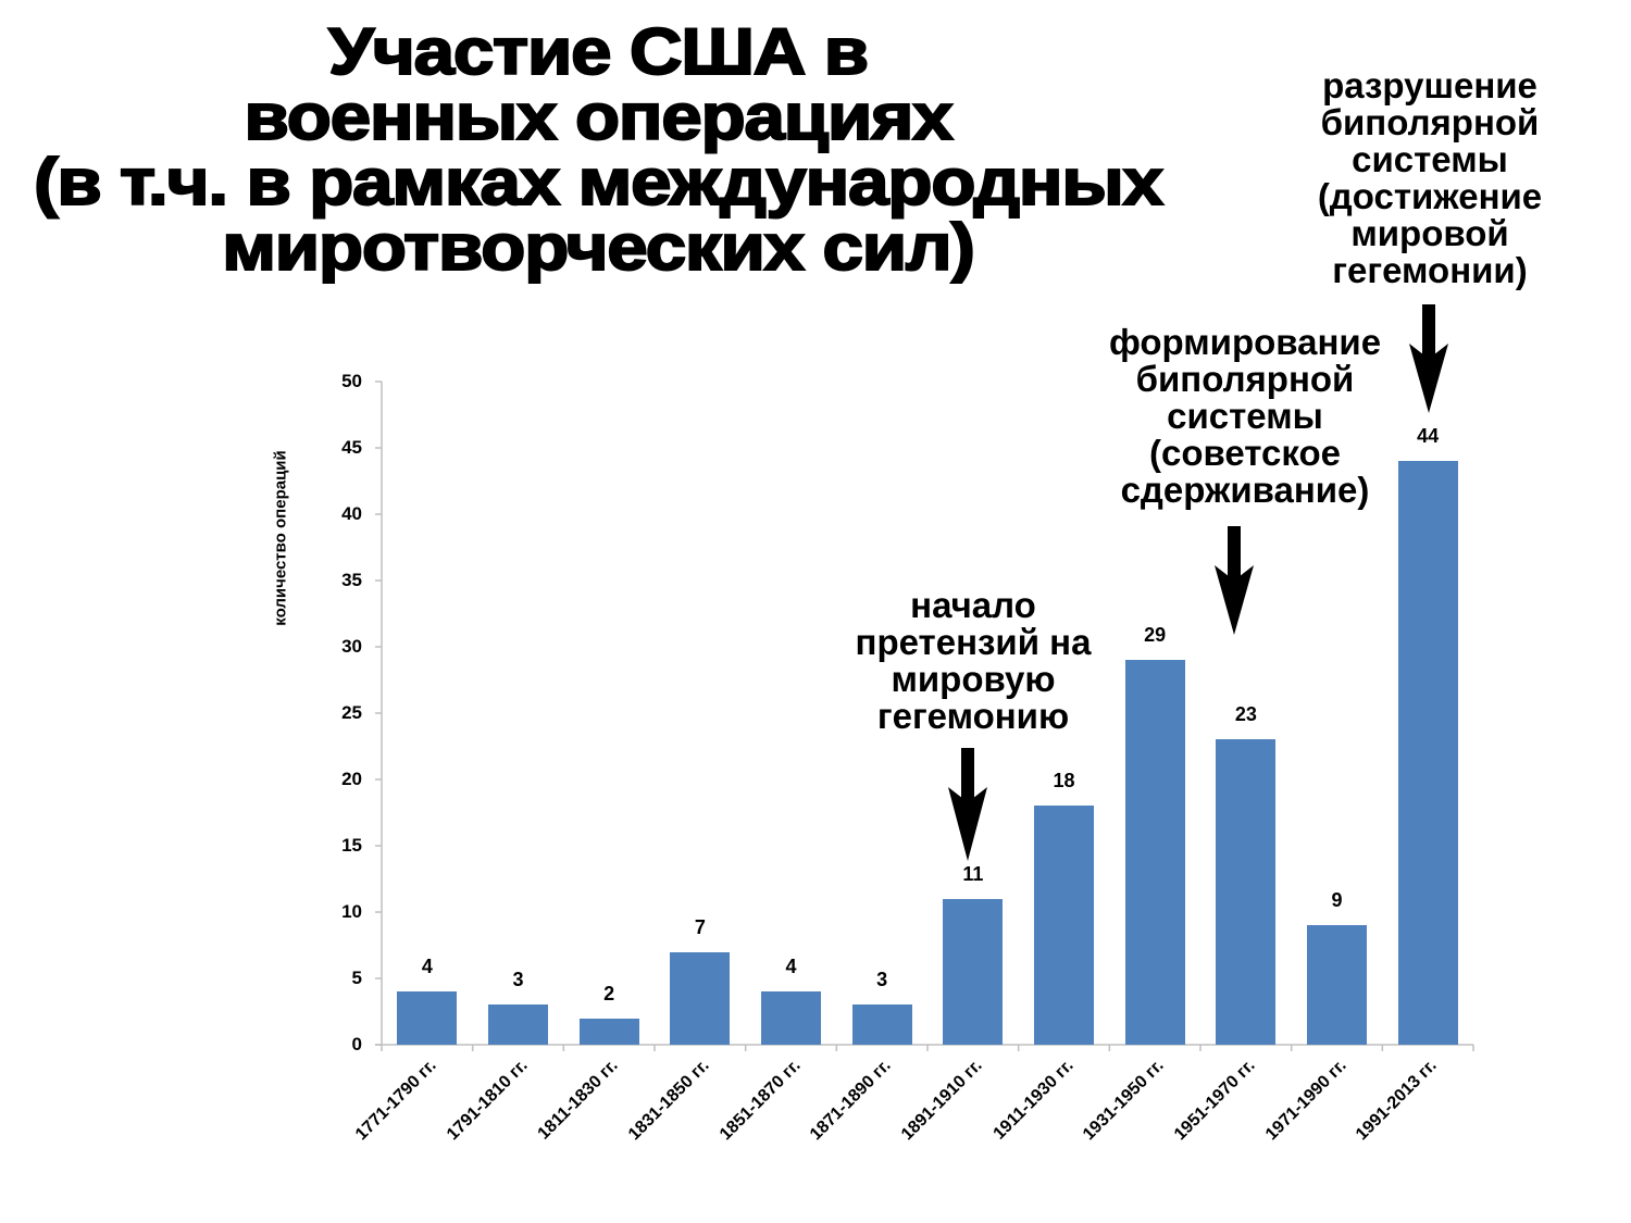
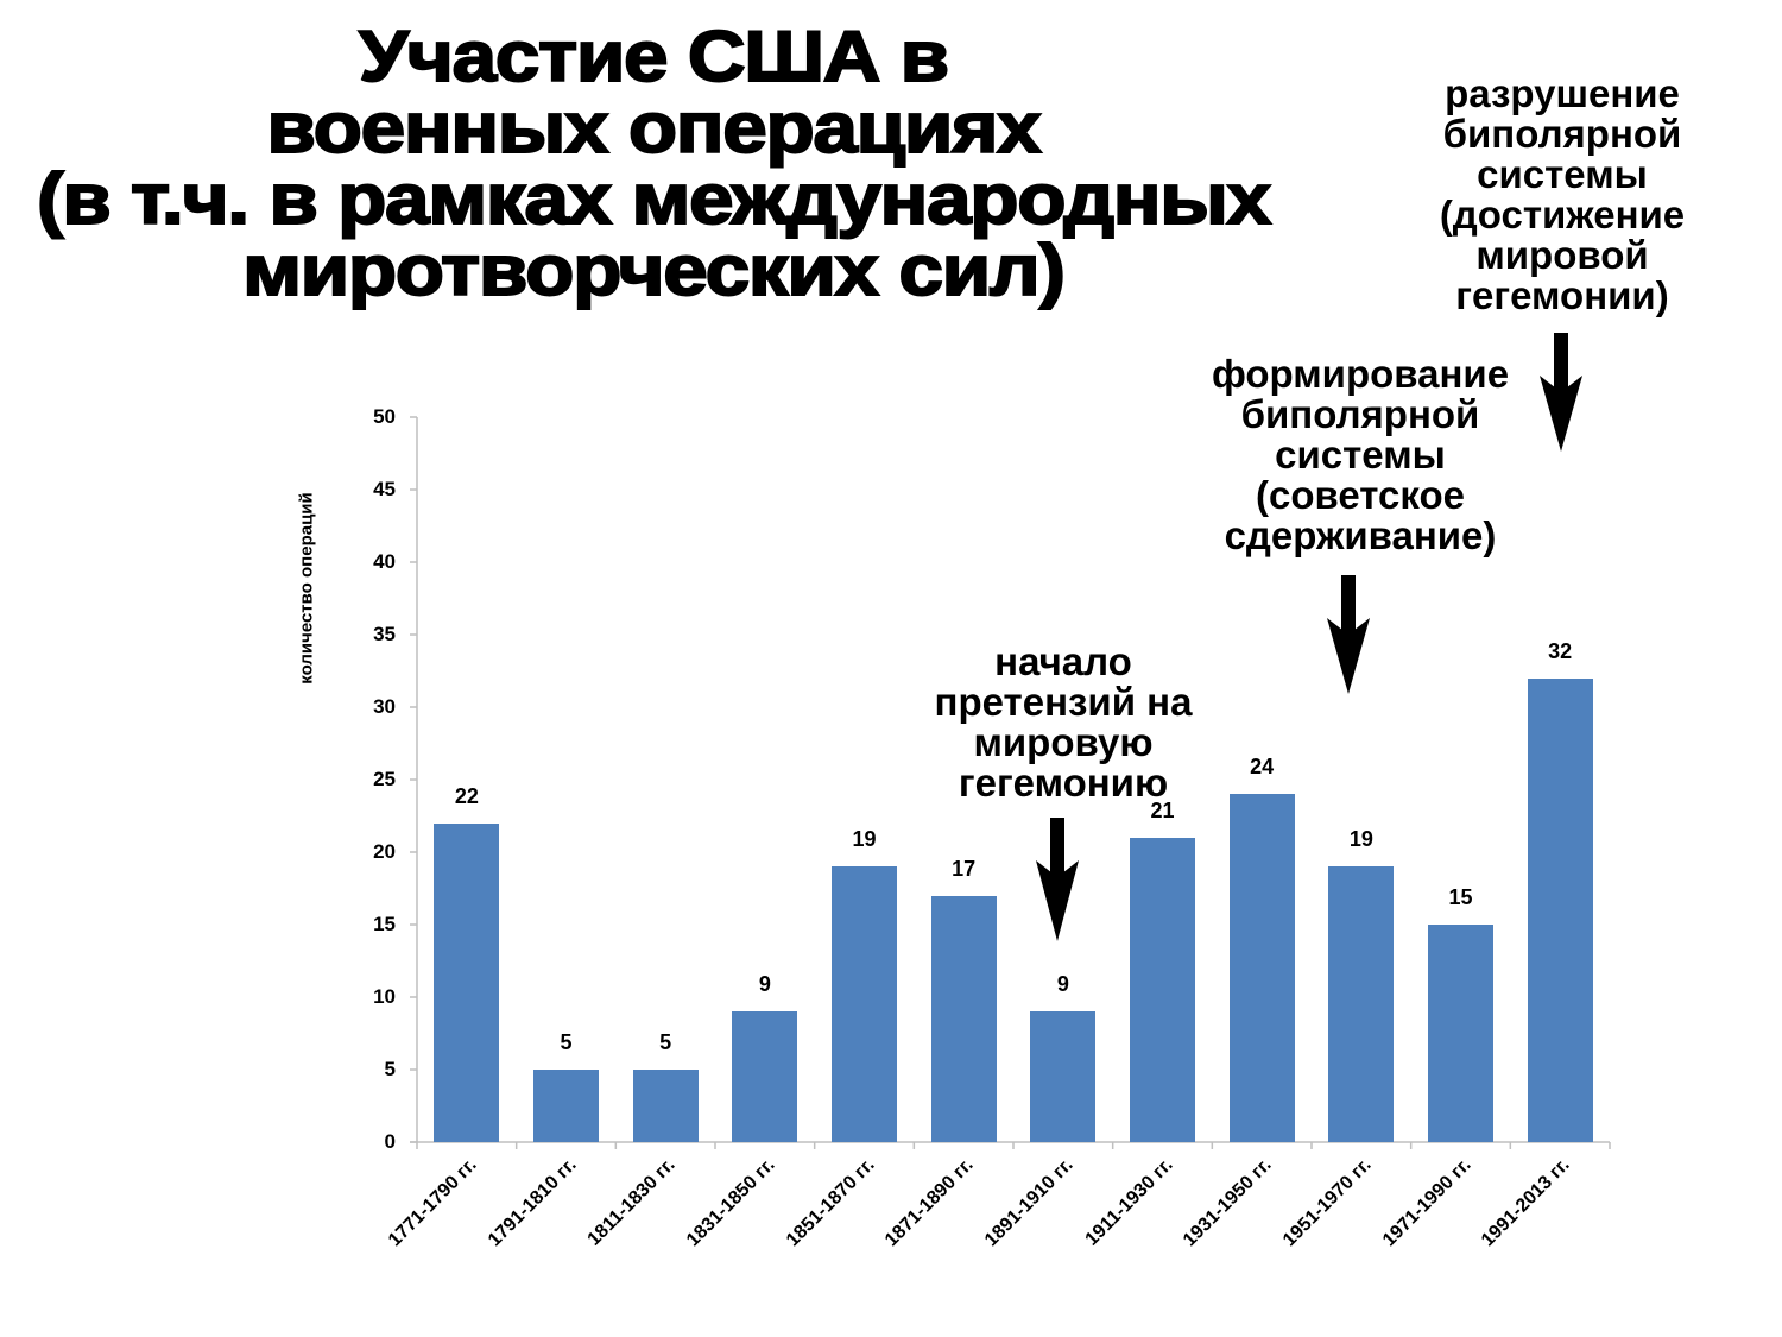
1771-1790 гг.: 4 -> 22
1791-1810 гг.: 3 -> 5
1811-1830 гг.: 2 -> 5
1831-1850 гг.: 7 -> 9
1851-1870 гг.: 4 -> 19
1871-1890 гг.: 3 -> 17
1891-1910 гг.: 11 -> 9
1911-1930 гг.: 18 -> 21
1931-1950 гг.: 29 -> 24
1951-1970 гг.: 23 -> 19
1971-1990 гг.: 9 -> 15
1991-2013 гг.: 44 -> 32
